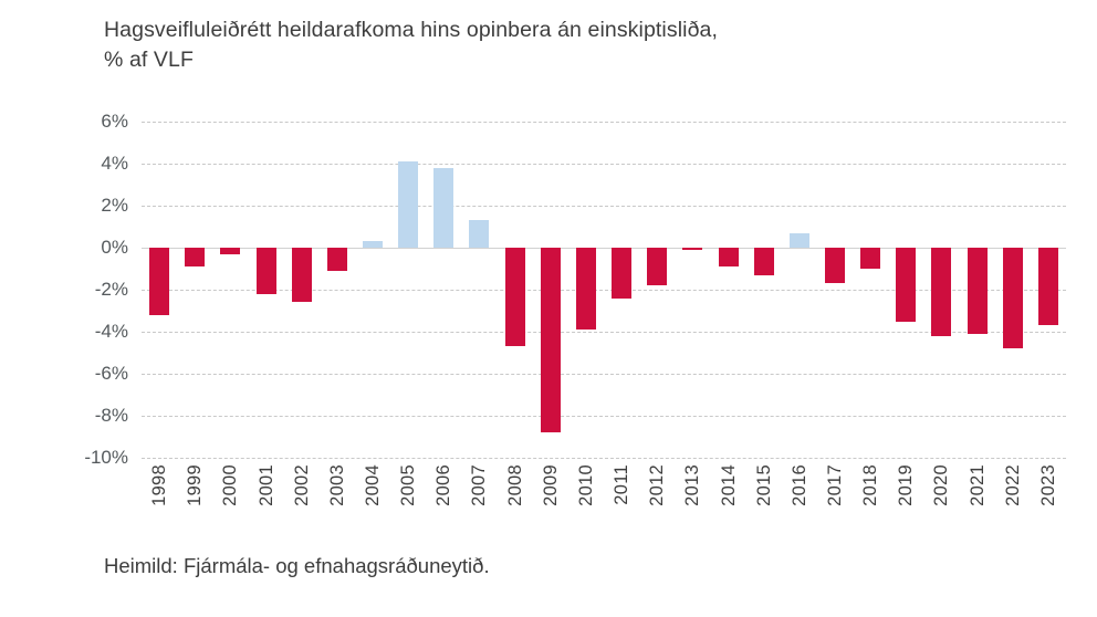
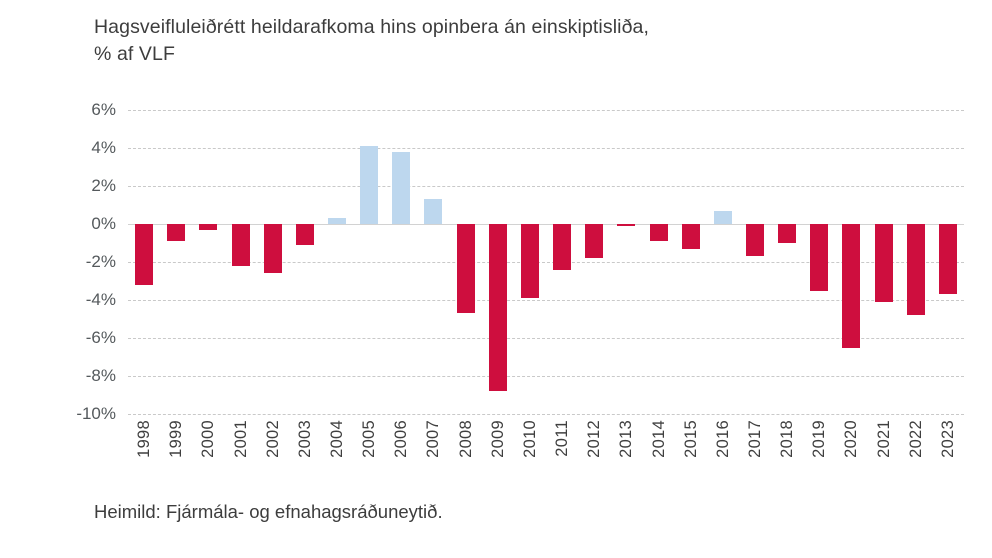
2020: -4.2% -> -6.5%
